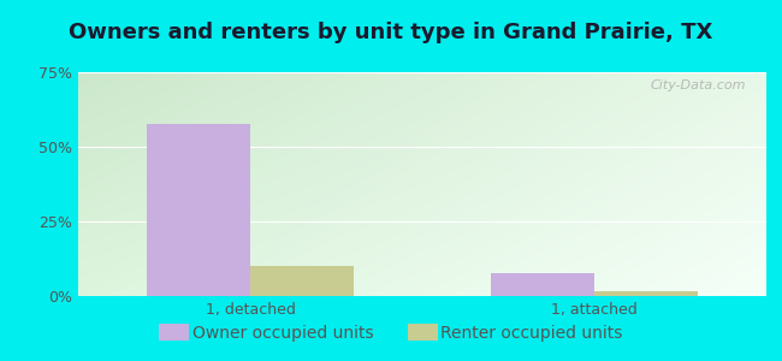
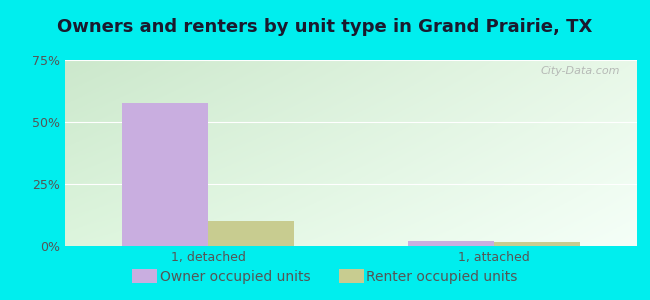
Owner occupied units/1, attached: 7.5% -> 2.0%
